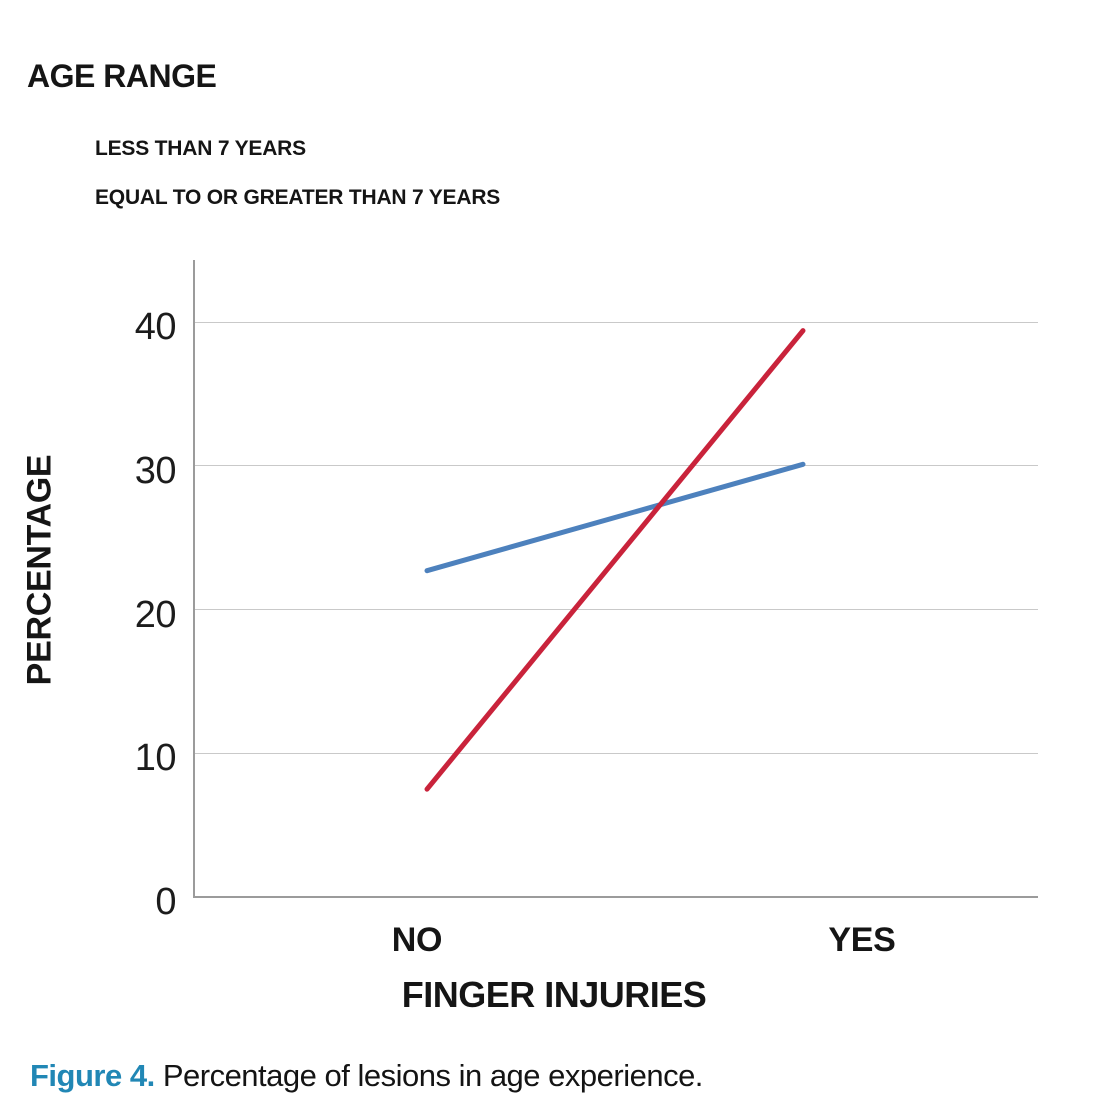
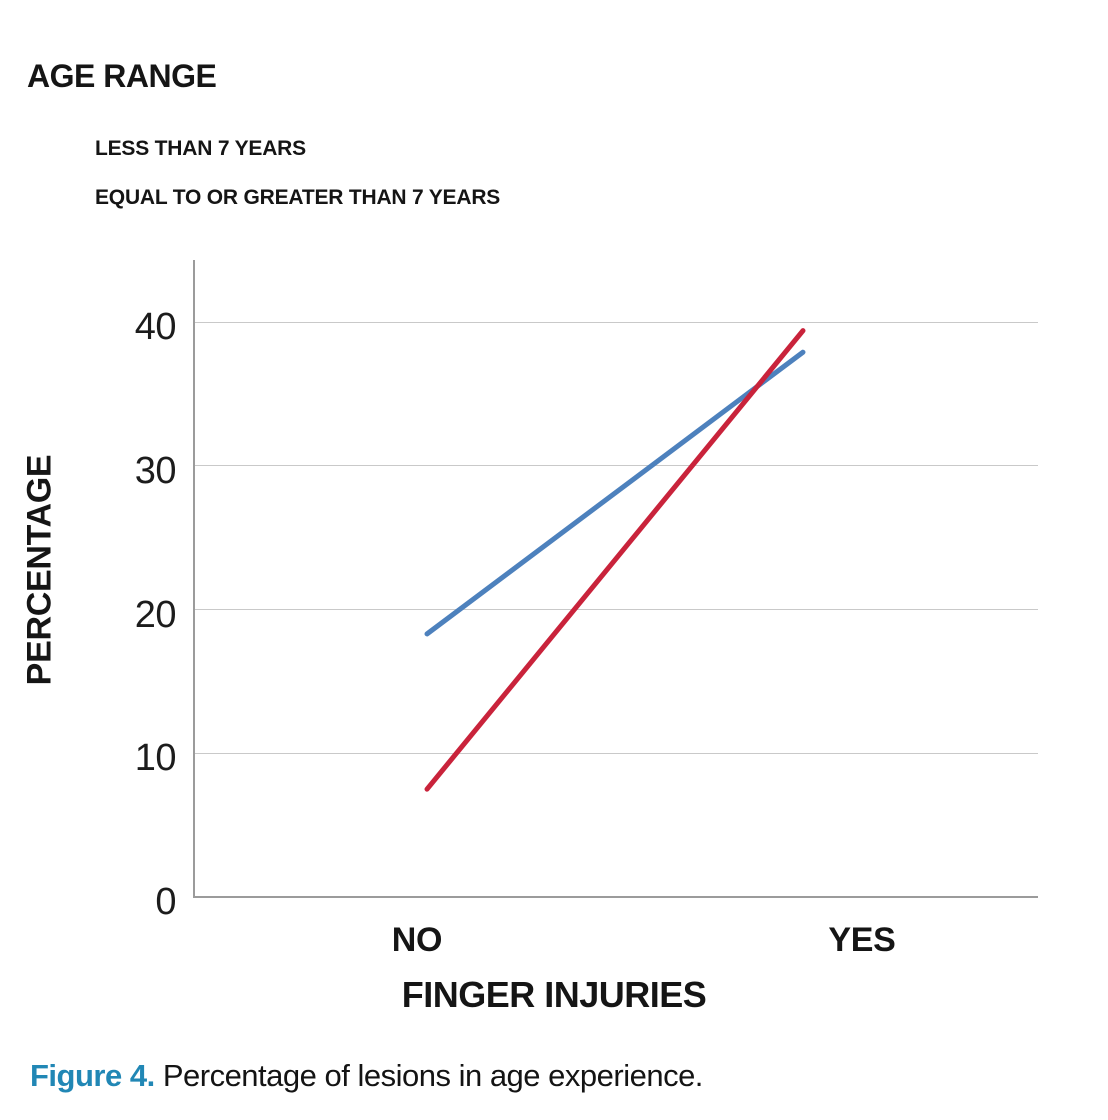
LESS THAN 7 YEARS/NO: 22.7 -> 18.3
LESS THAN 7 YEARS/YES: 30.1 -> 37.9
